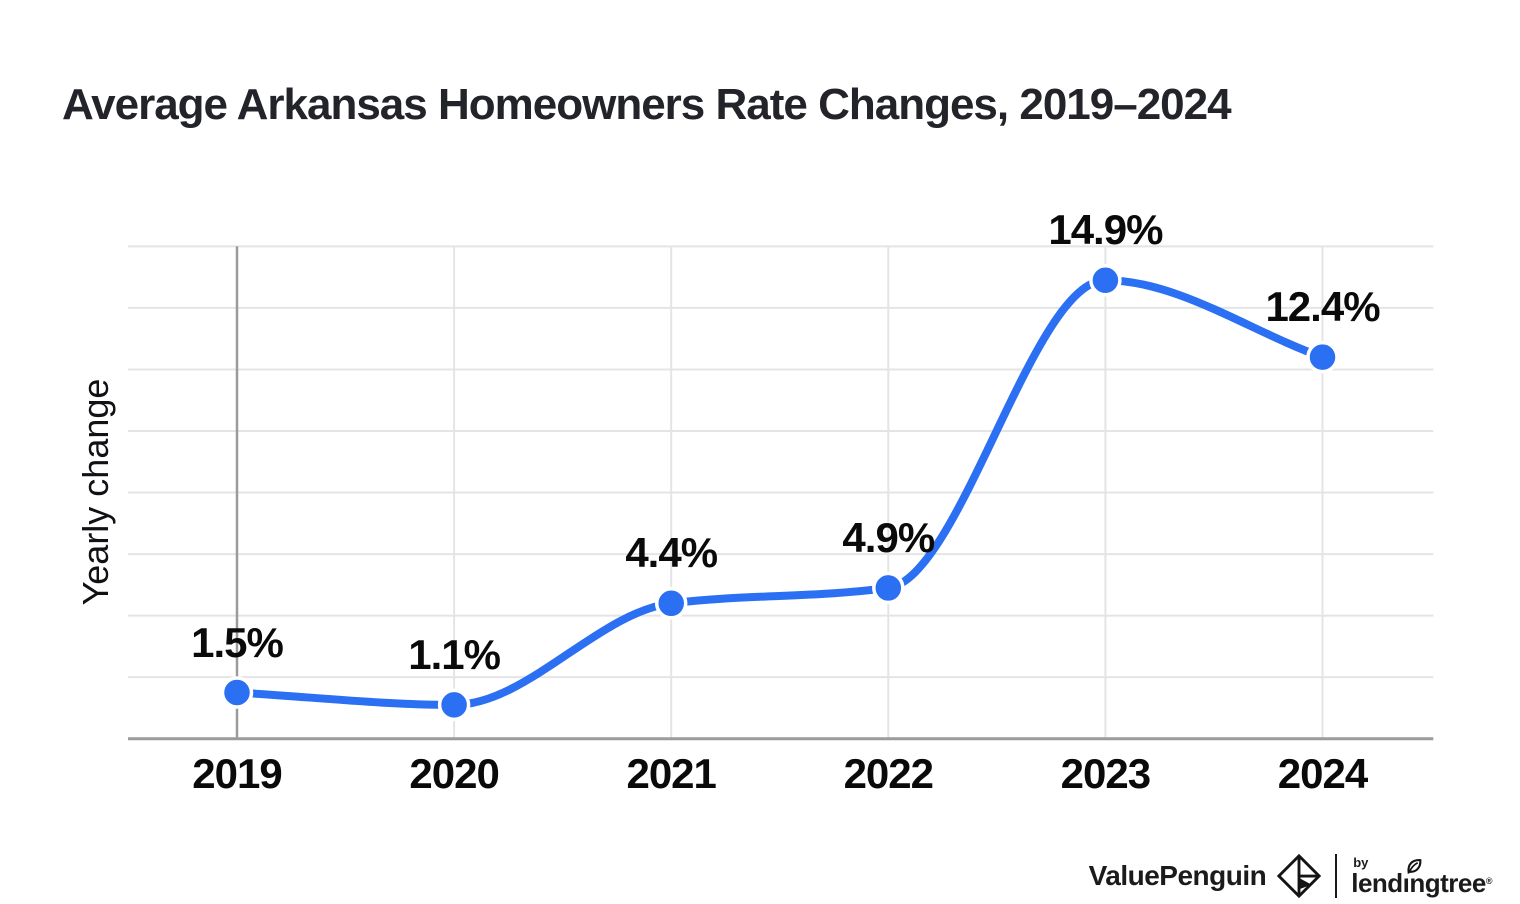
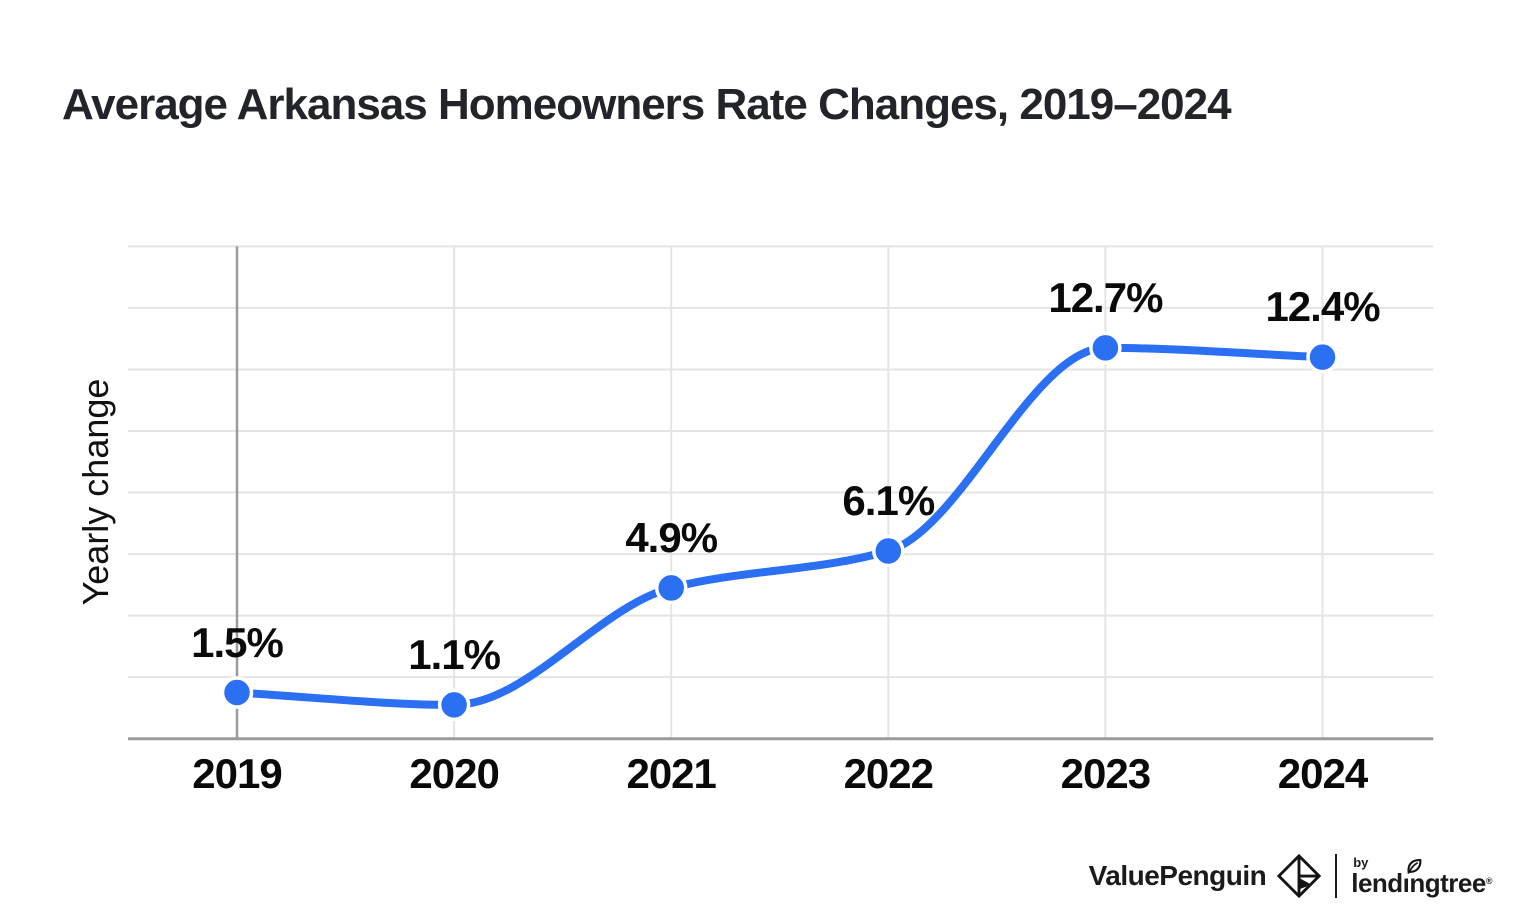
2021: 4.4% -> 4.9%
2022: 4.9% -> 6.1%
2023: 14.9% -> 12.7%
